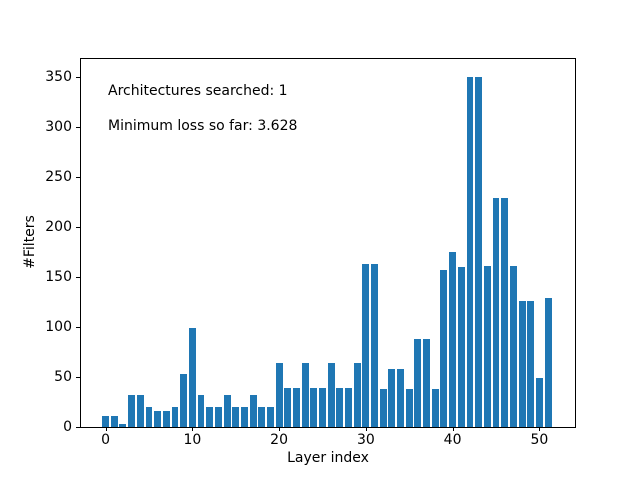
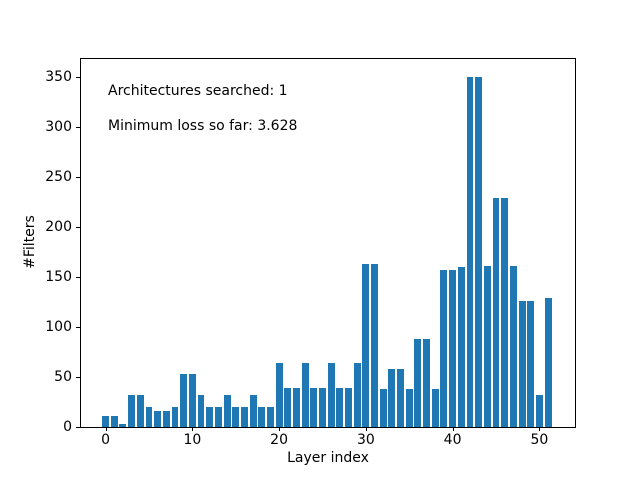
10: 99 -> 53
40: 175 -> 157
50: 49 -> 32
